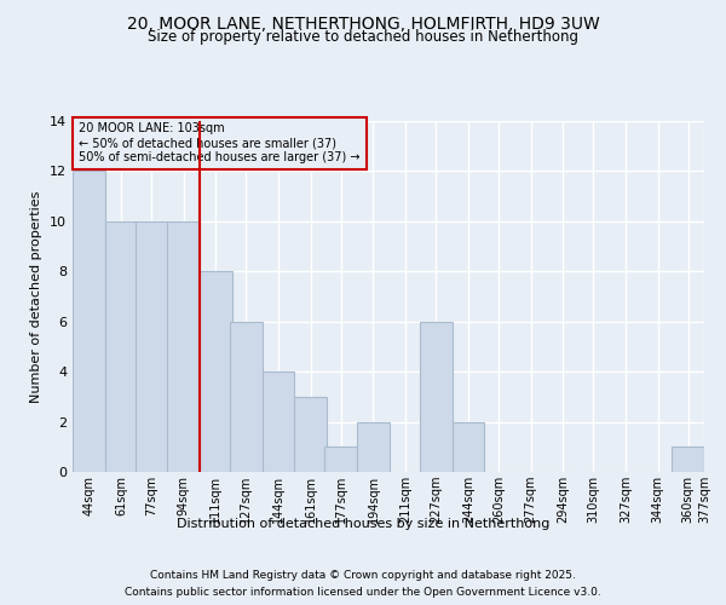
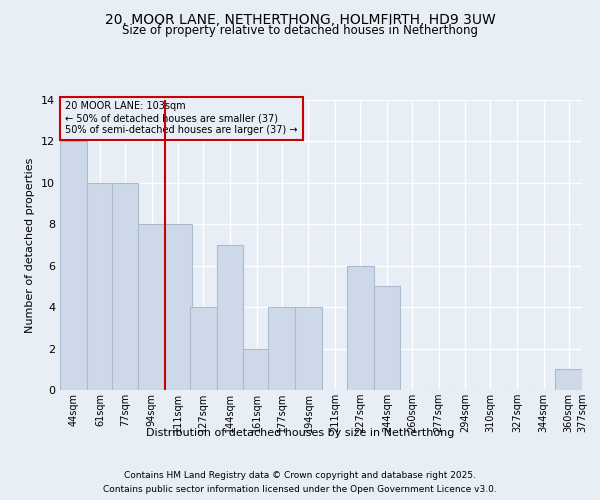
94sqm: 10 -> 8
127sqm: 6 -> 4
144sqm: 4 -> 7
161sqm: 3 -> 2
177sqm: 1 -> 4
194sqm: 2 -> 4
244sqm: 2 -> 5
